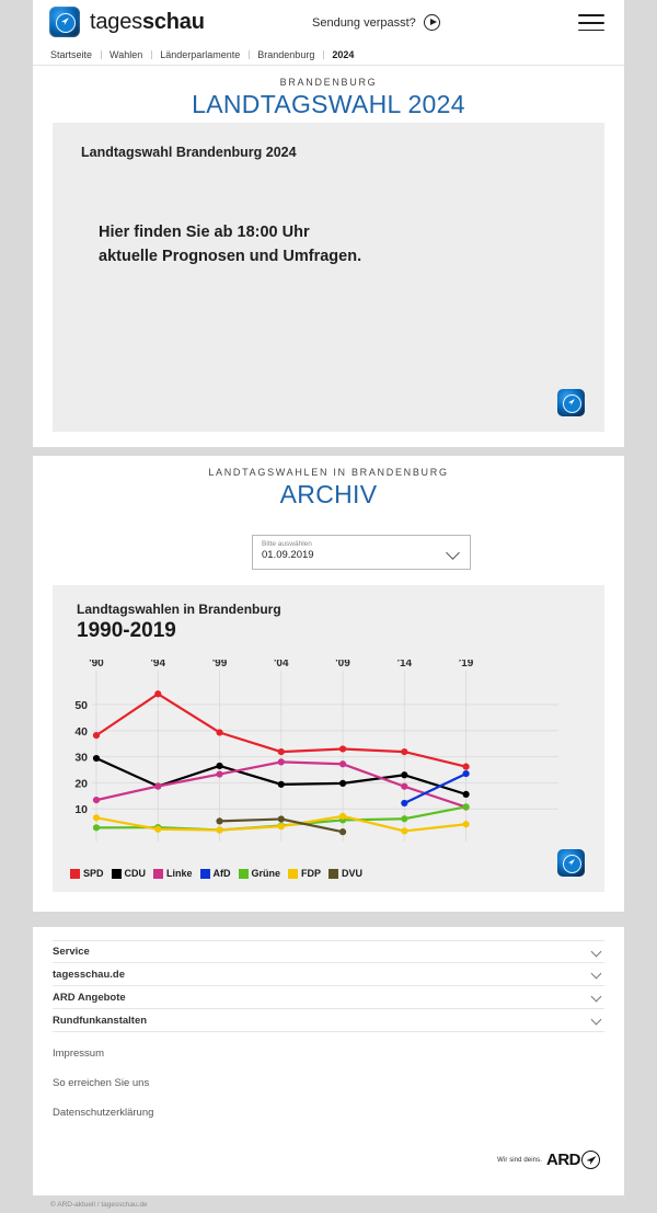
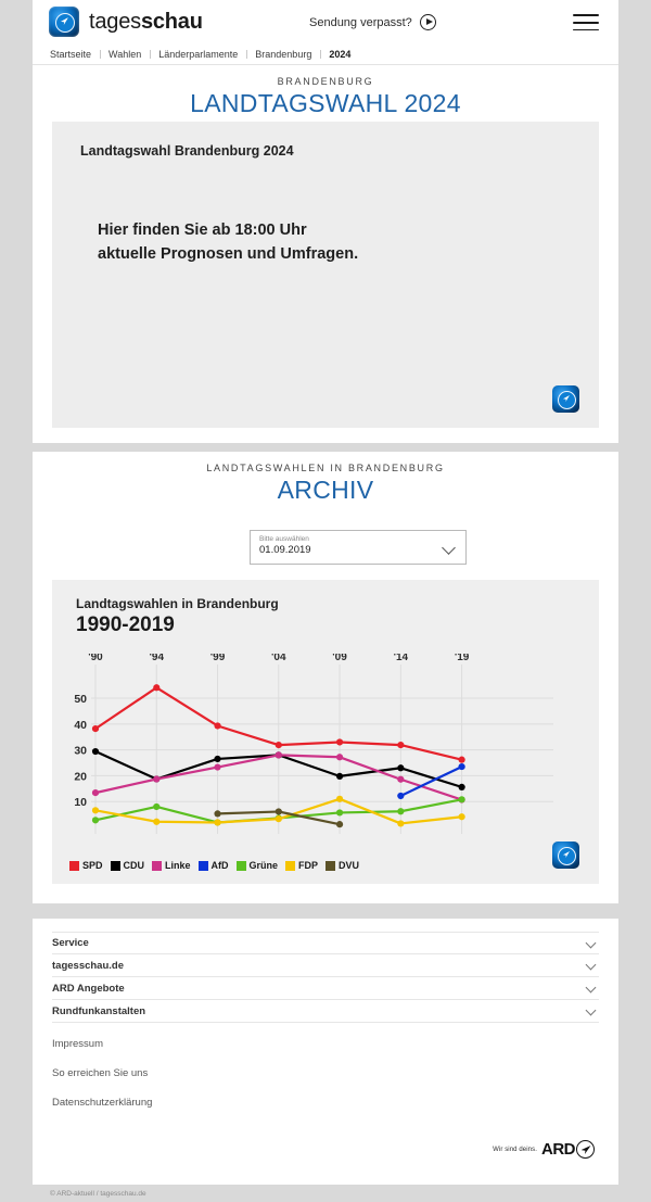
Grüne/'94: 3 -> 8
CDU/'04: 19 -> 28
FDP/'09: 7 -> 11
